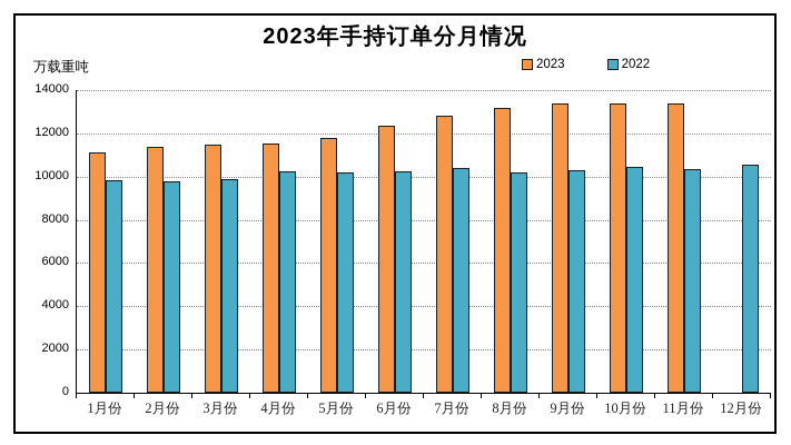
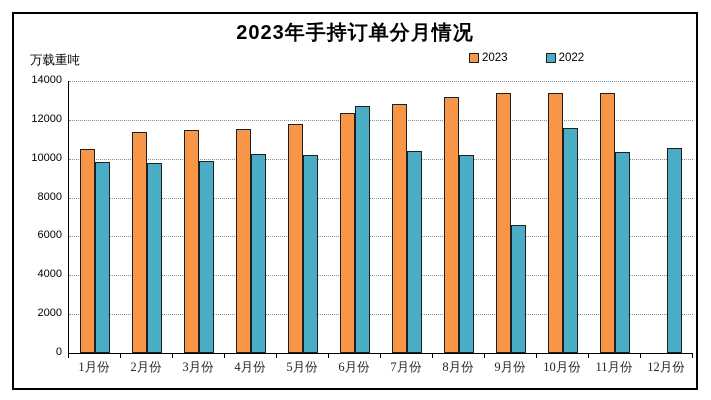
2023/1月份: 11100 -> 10500
2022/6月份: 10300 -> 12700
2022/9月份: 10300 -> 6600
2022/10月份: 10500 -> 11600
